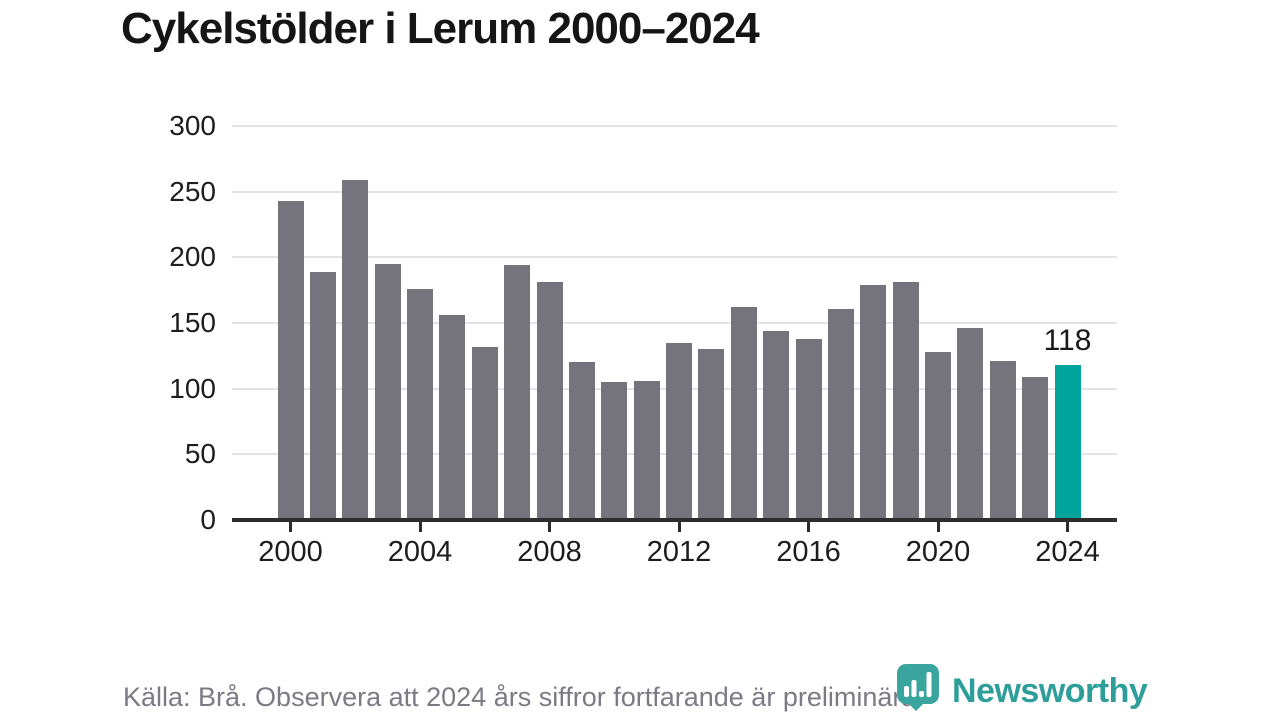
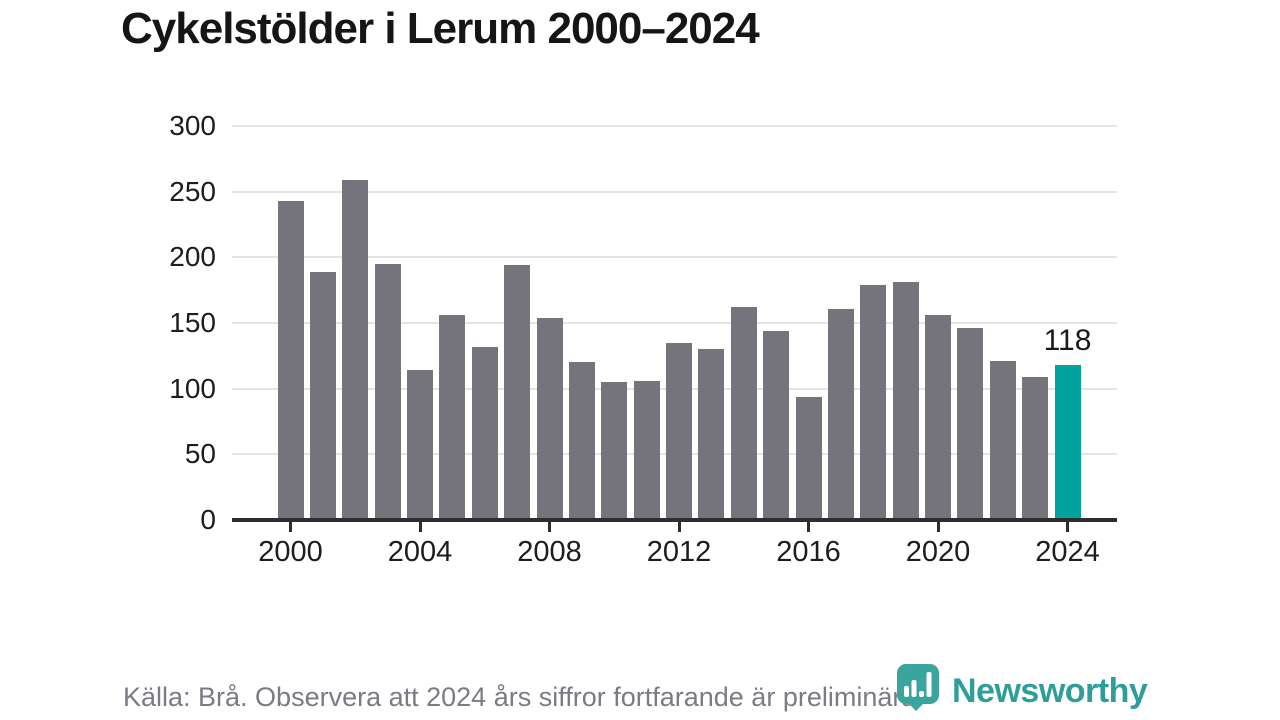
2004: 176 -> 114
2008: 181 -> 154
2016: 138 -> 94
2020: 128 -> 156
